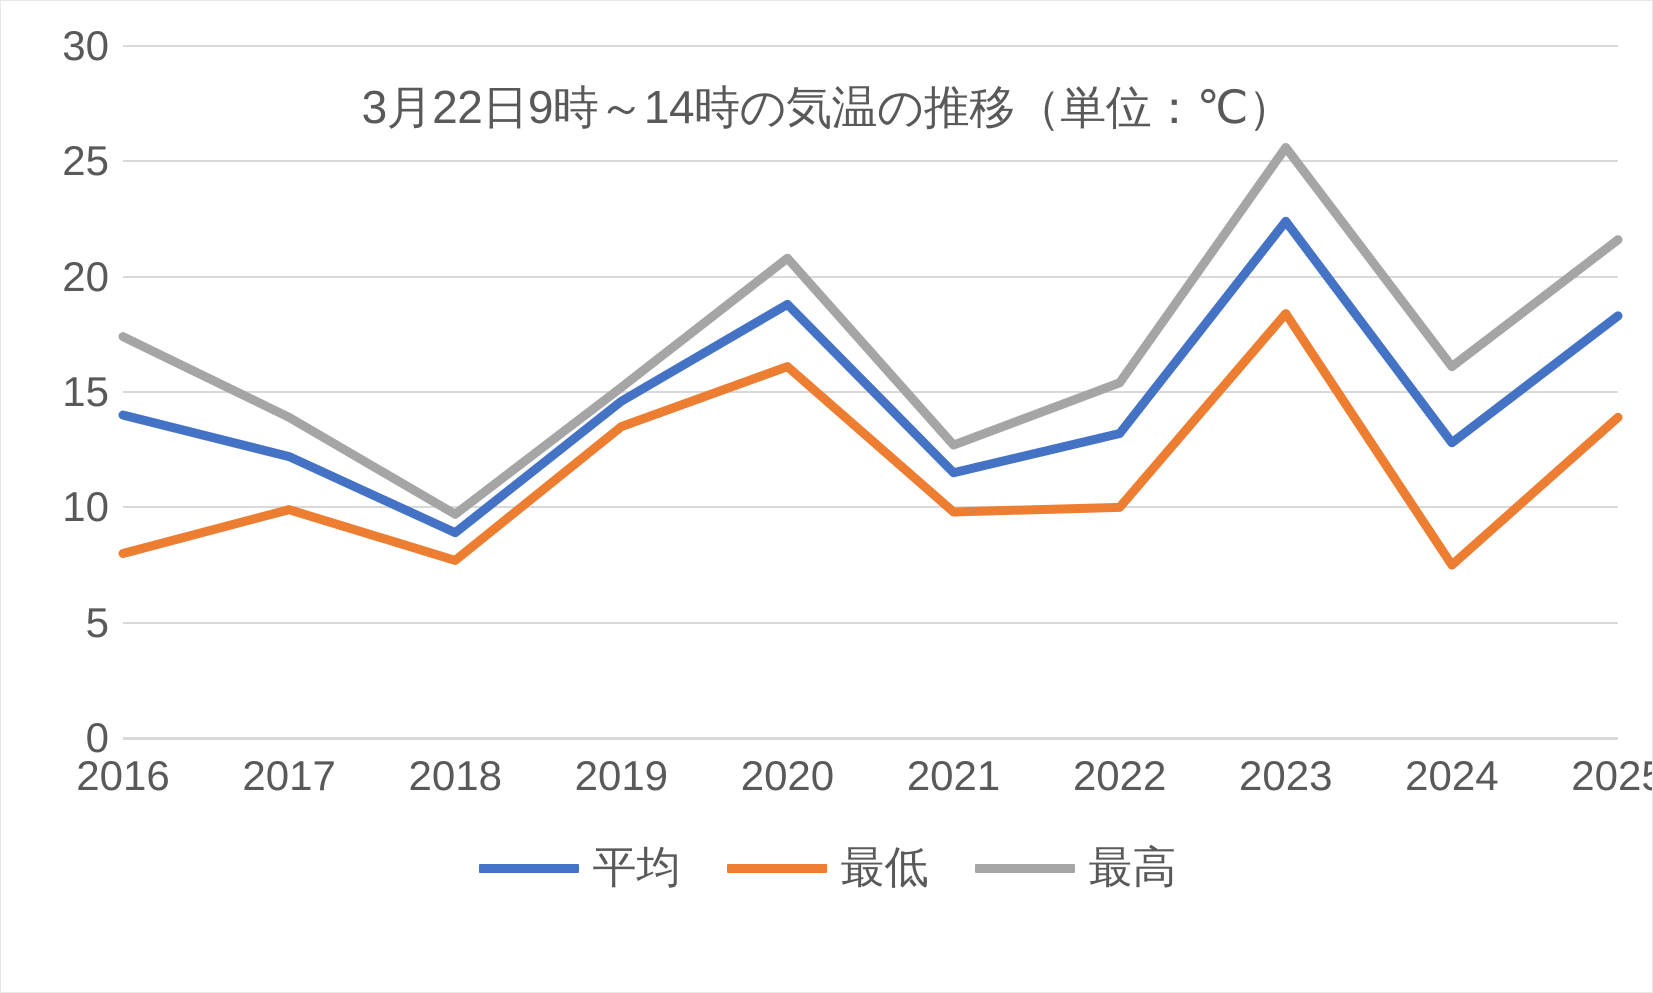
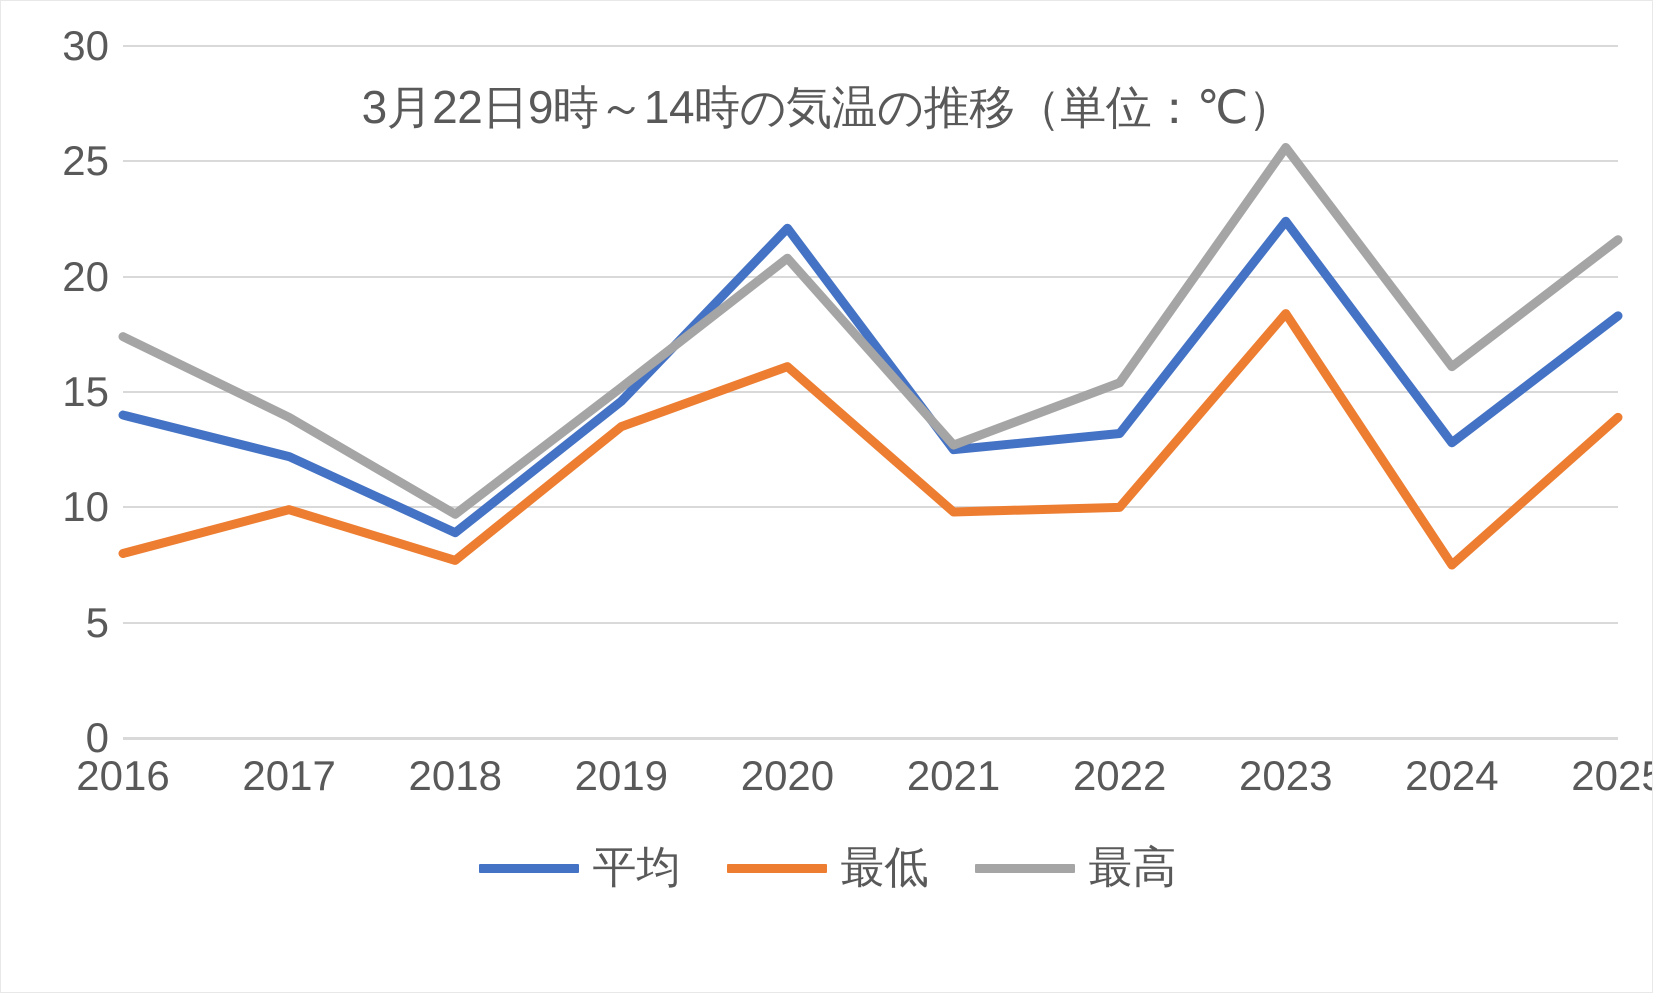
平均/2020: 18.8 -> 22.1
平均/2021: 11.5 -> 12.5
